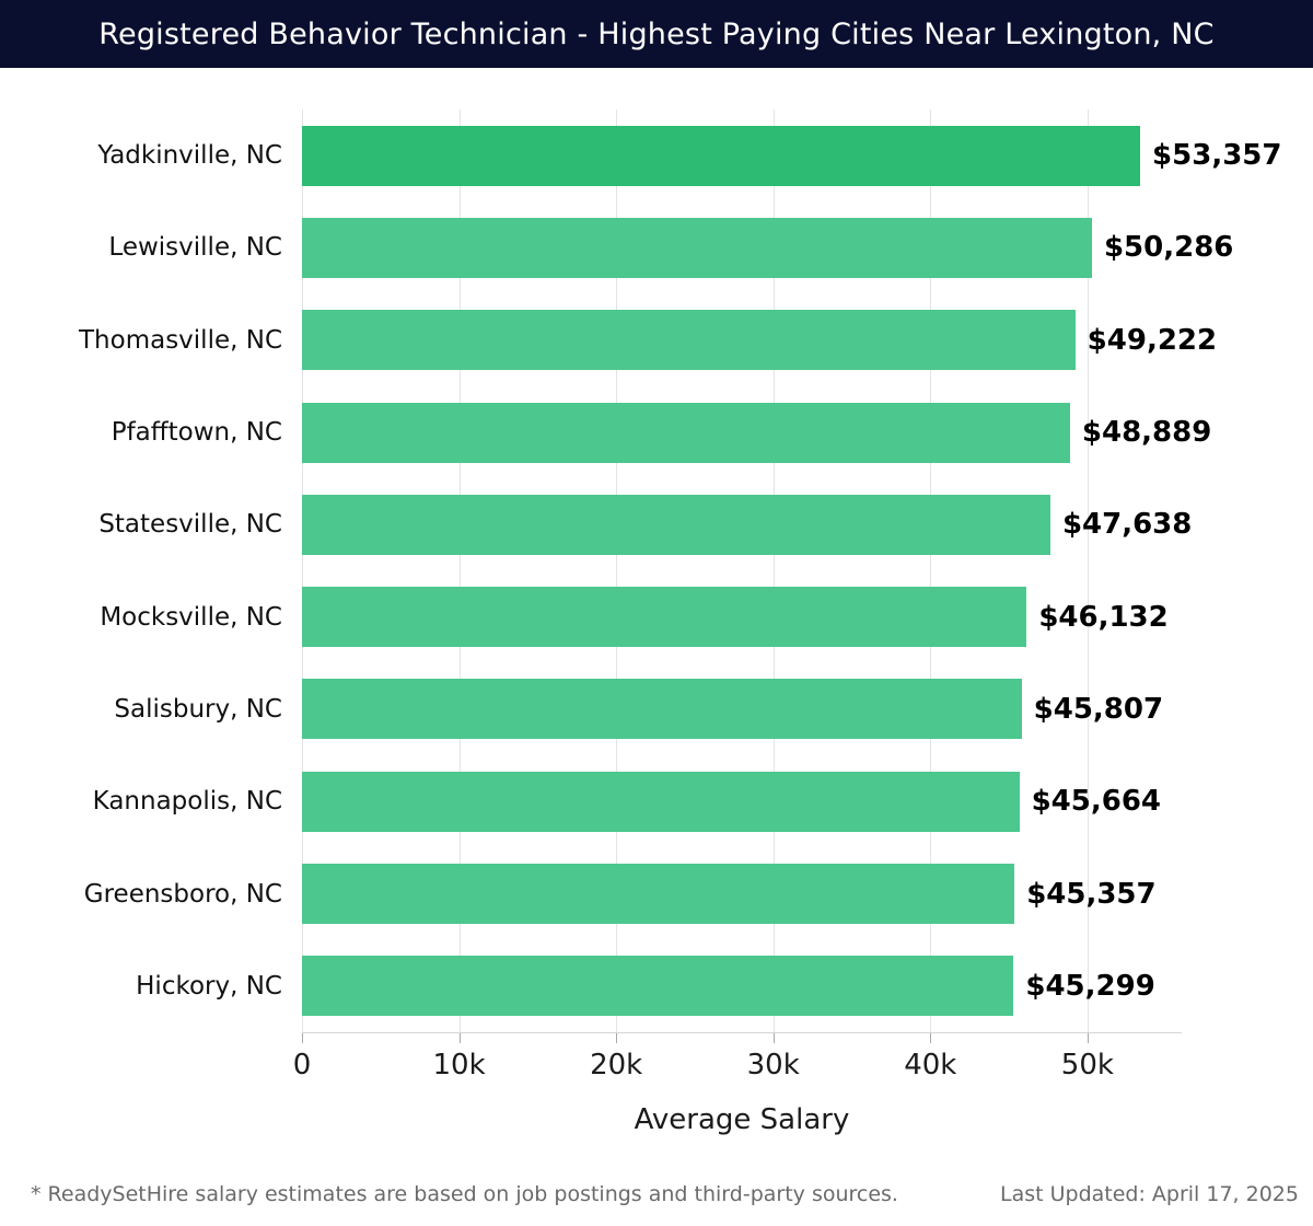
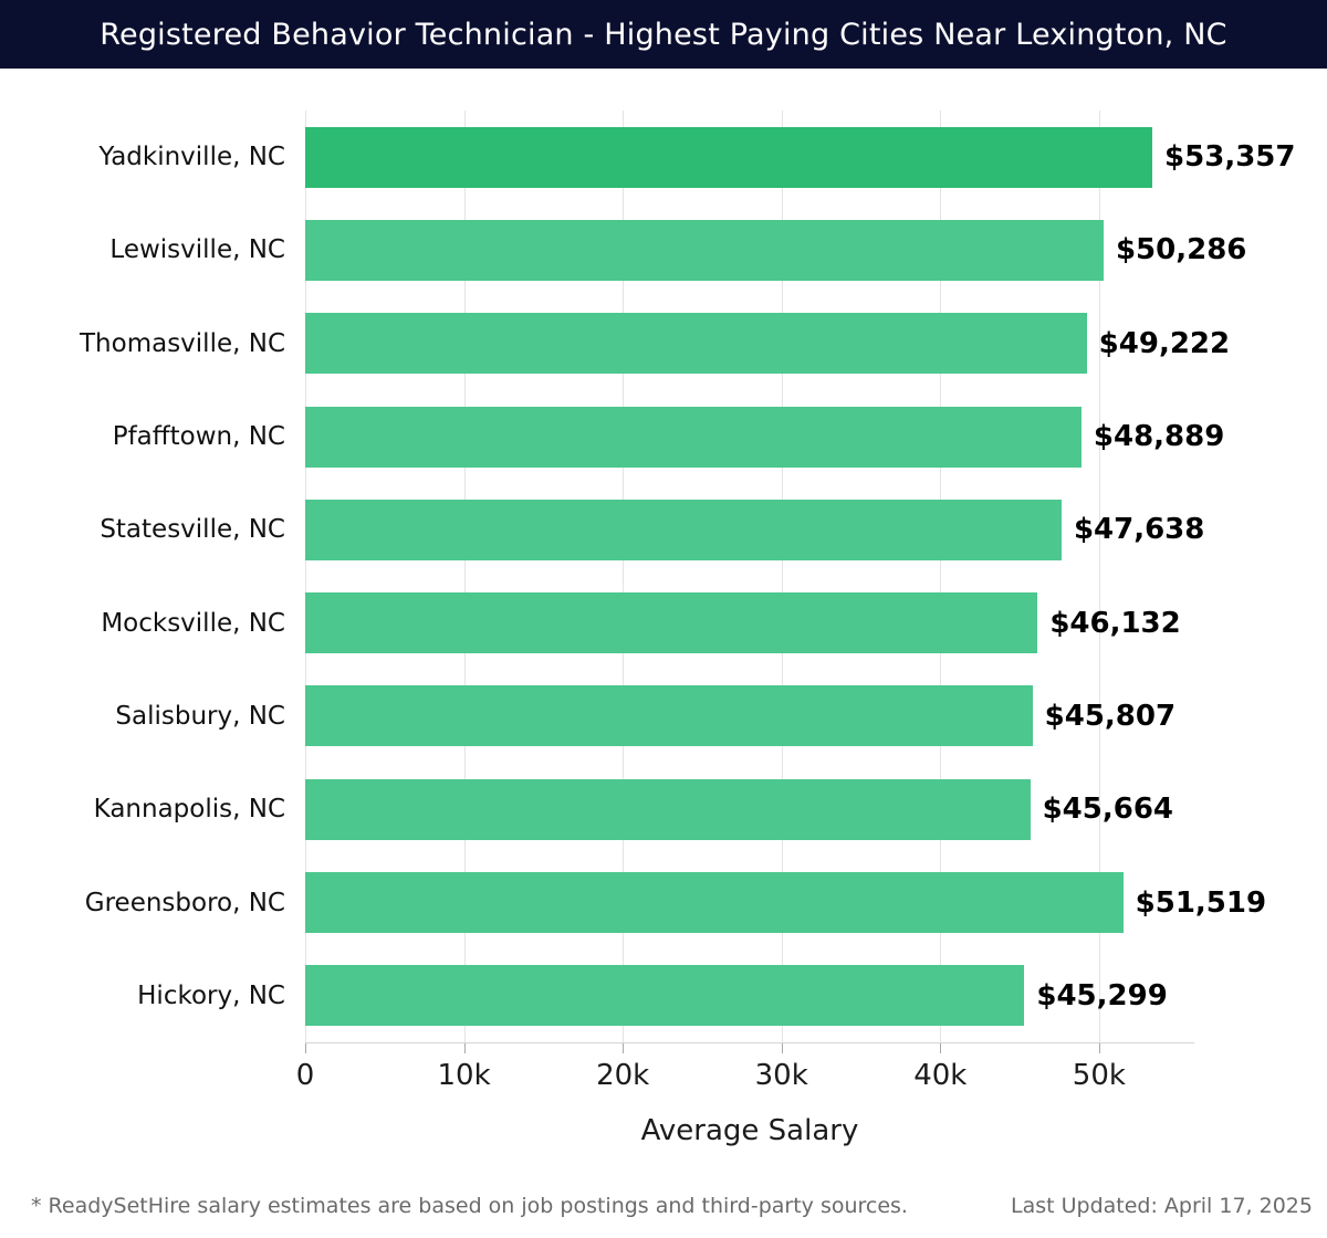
Greensboro, NC: $45,357 -> $51,519
